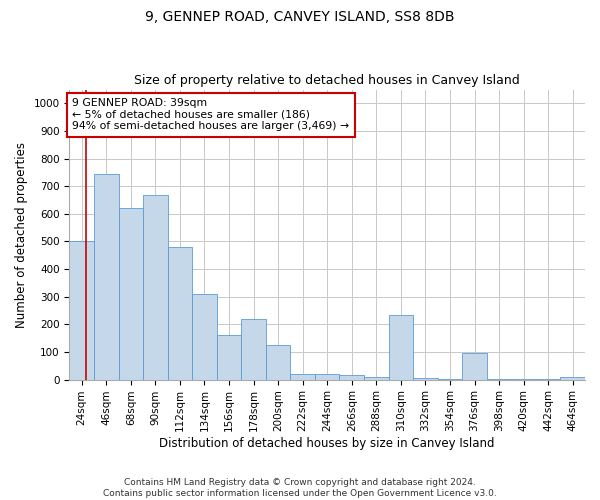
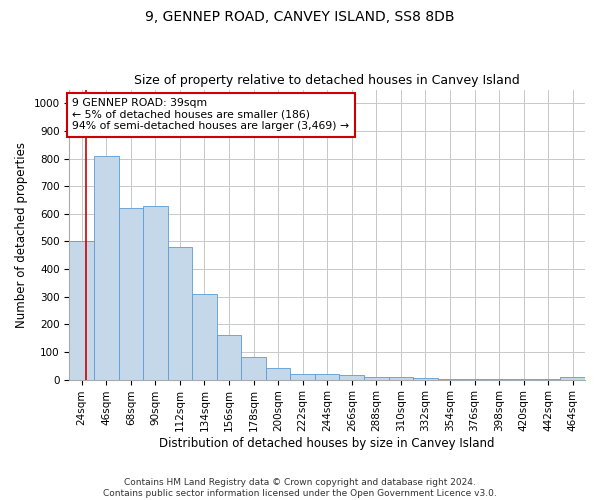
46sqm: 745 -> 810
90sqm: 670 -> 630
178sqm: 220 -> 80
200sqm: 125 -> 42
310sqm: 235 -> 8
376sqm: 95 -> 3
